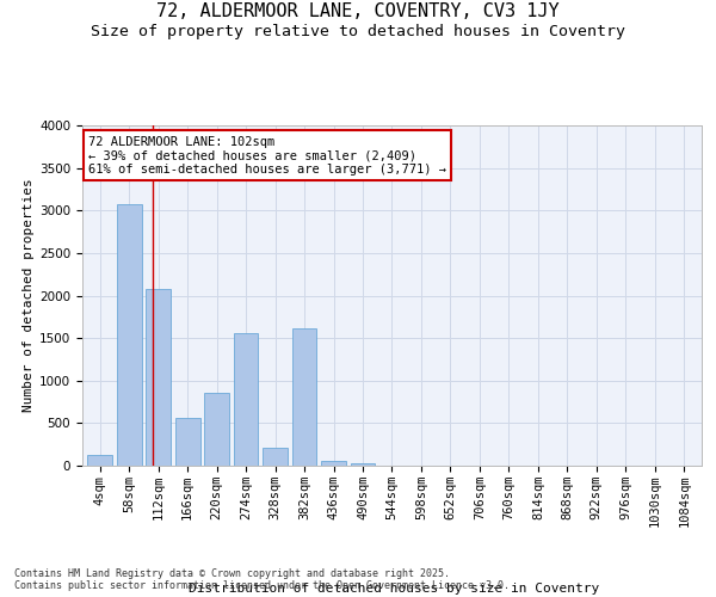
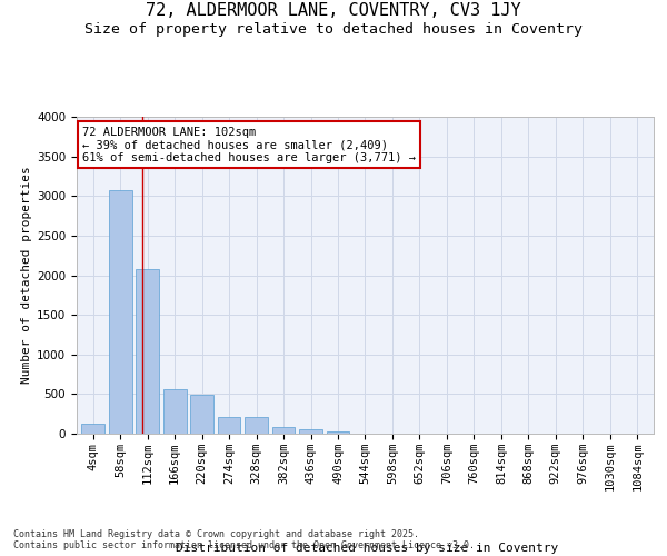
220sqm: 860 -> 490
274sqm: 1560 -> 210
382sqm: 1620 -> 80
